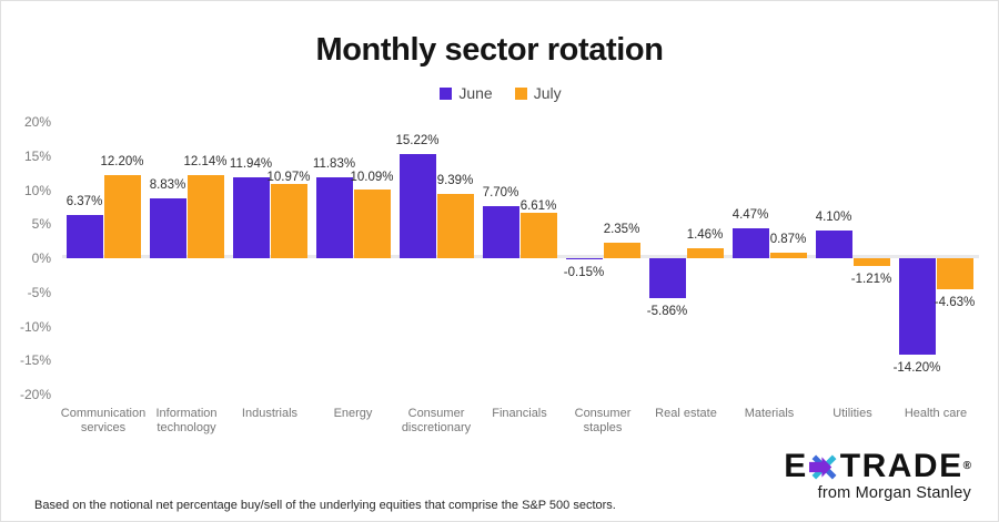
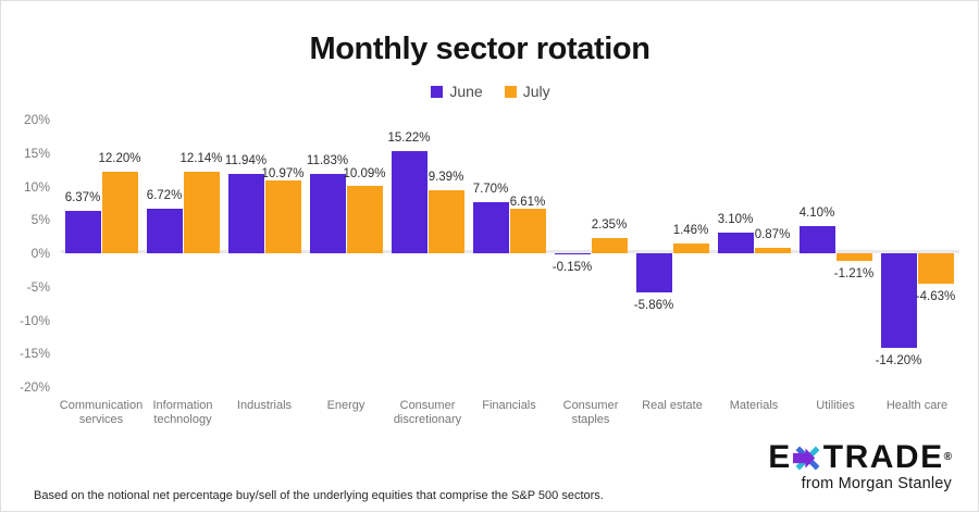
June/Information technology: 8.83% -> 6.72%
June/Materials: 4.47% -> 3.10%
